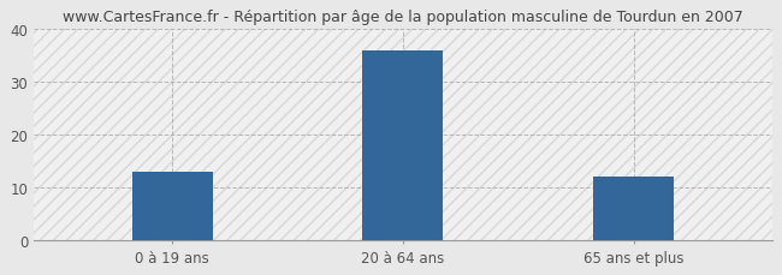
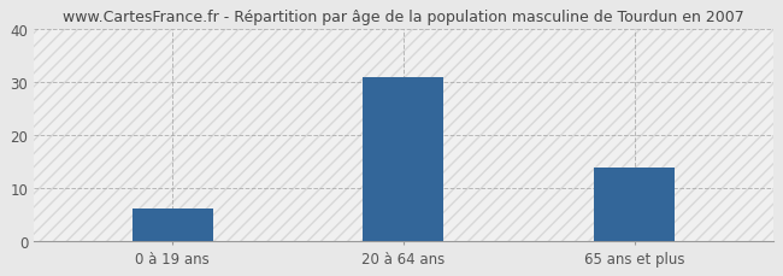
0 à 19 ans: 13.0 -> 6.2
20 à 64 ans: 36.0 -> 31.0
65 ans et plus: 12.0 -> 14.0
